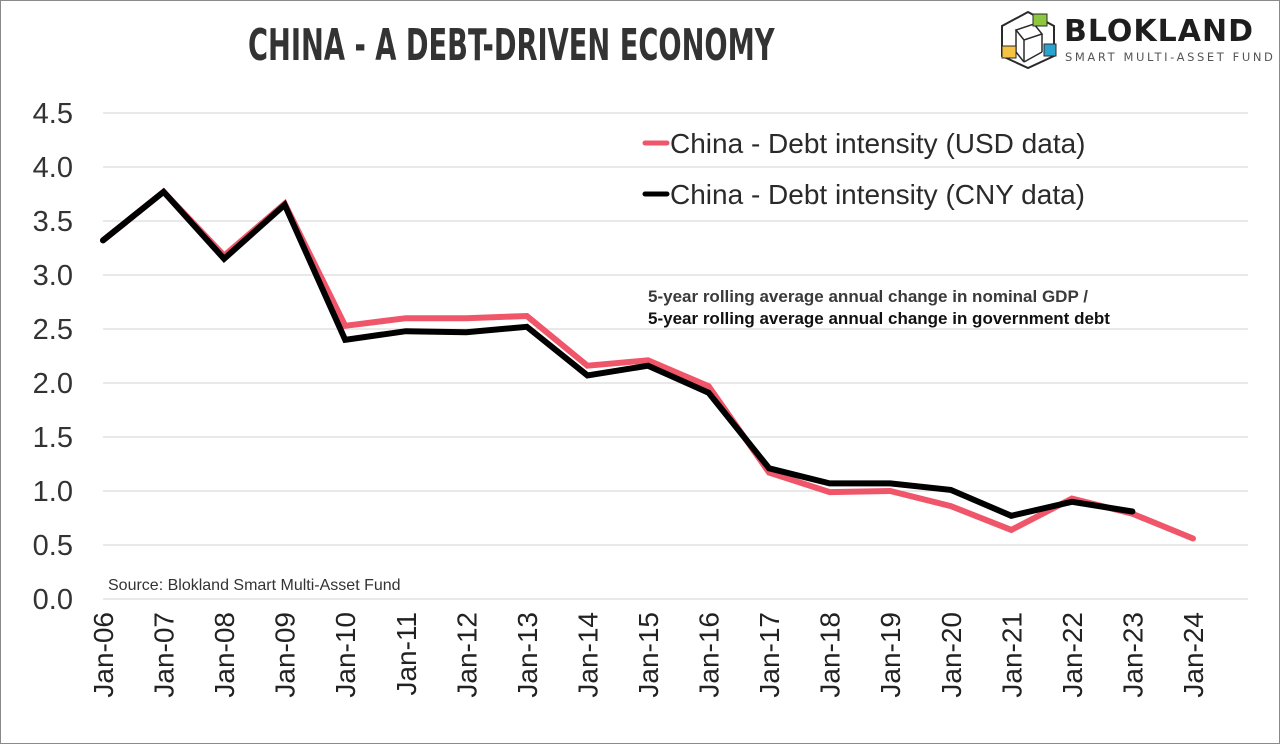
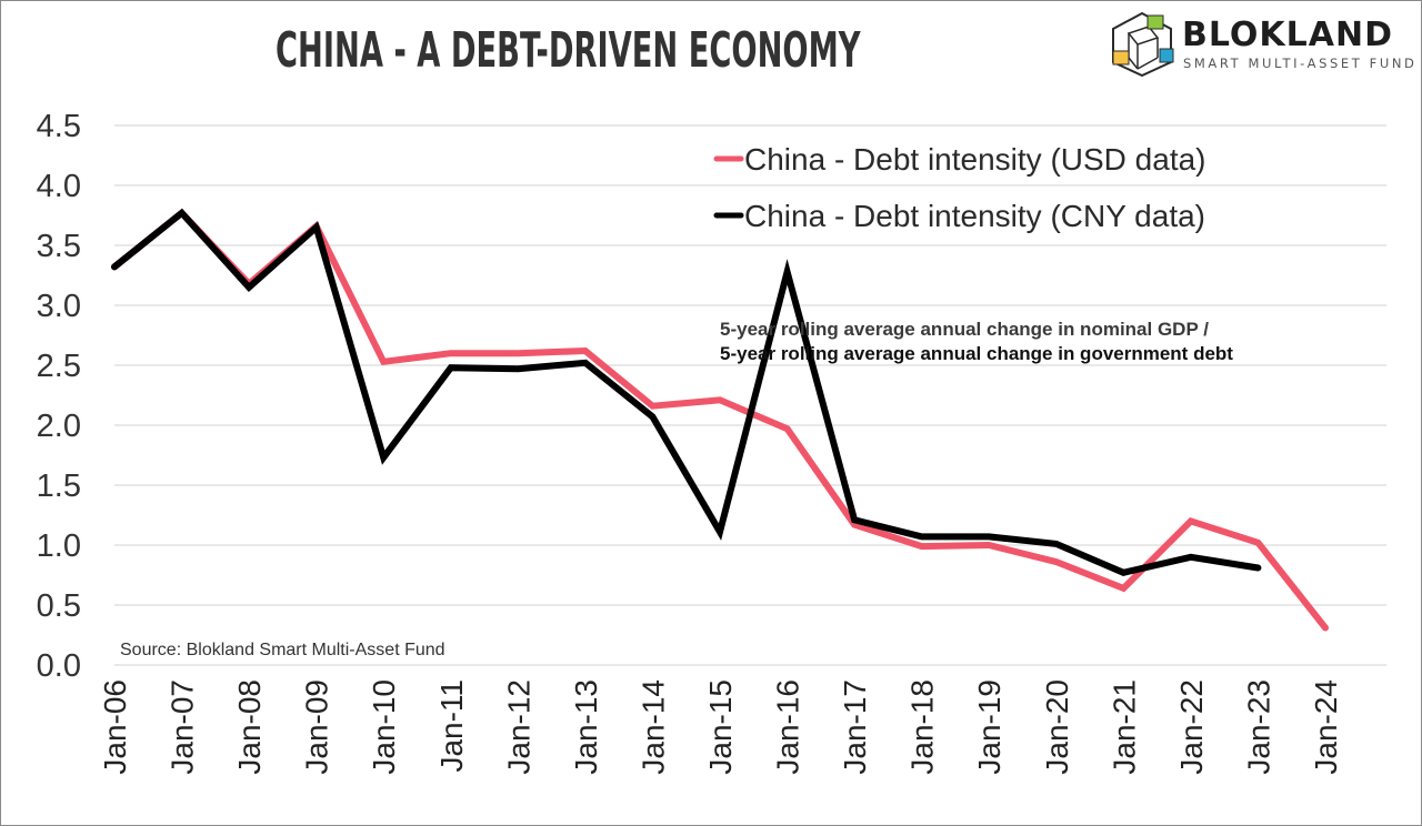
China - Debt intensity (CNY data)/Jan-10: 2.40 -> 1.73
China - Debt intensity (CNY data)/Jan-15: 2.16 -> 1.11
China - Debt intensity (CNY data)/Jan-16: 1.91 -> 3.28
China - Debt intensity (USD data)/Jan-22: 0.93 -> 1.20
China - Debt intensity (USD data)/Jan-23: 0.79 -> 1.02
China - Debt intensity (USD data)/Jan-24: 0.56 -> 0.31
